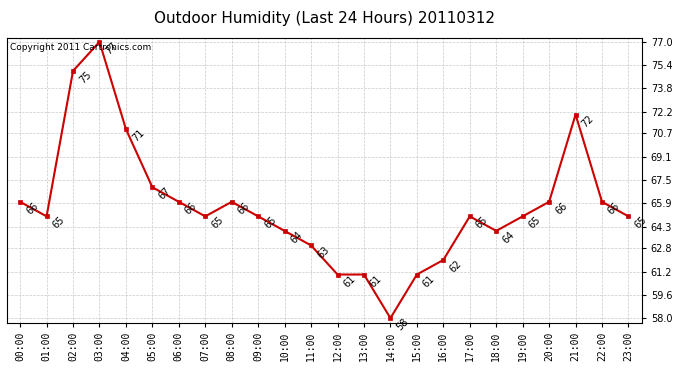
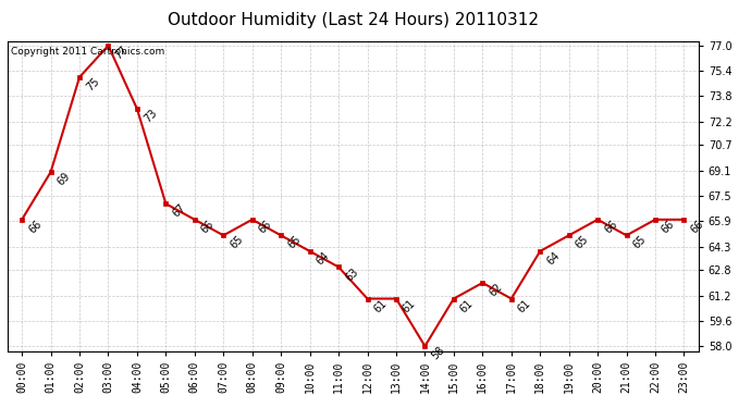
01:00: 65 -> 69
04:00: 71 -> 73
17:00: 65 -> 61
21:00: 72 -> 65
23:00: 65 -> 66
